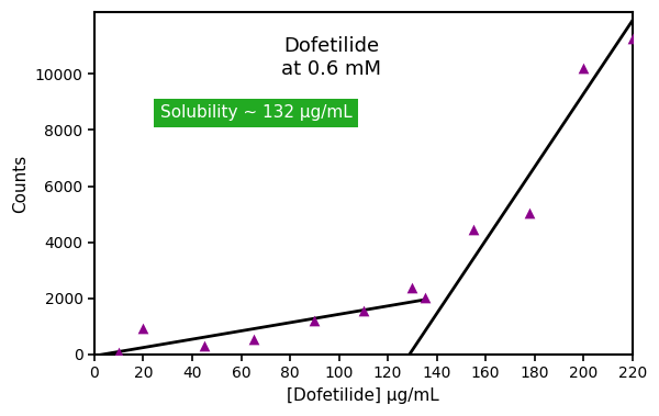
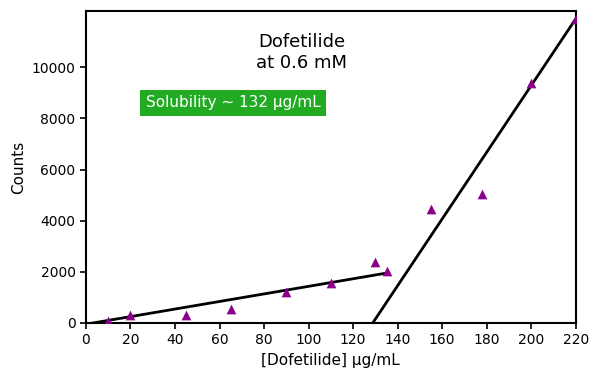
20: 950 -> 320
200: 10200 -> 9380
220: 11250 -> 11900
